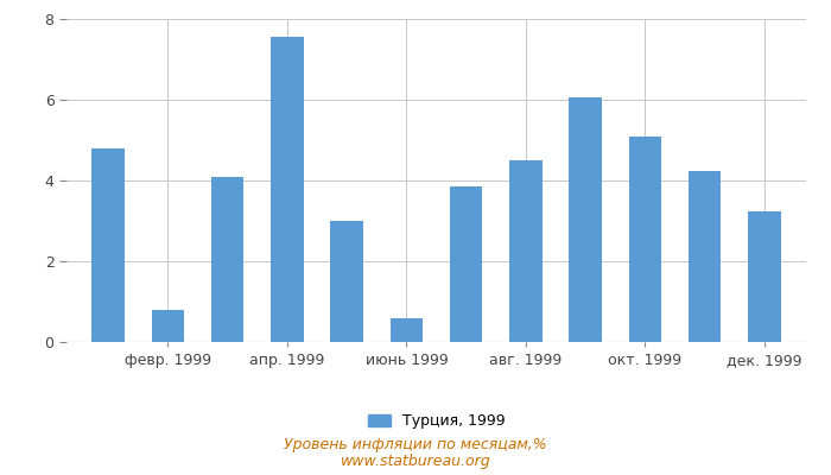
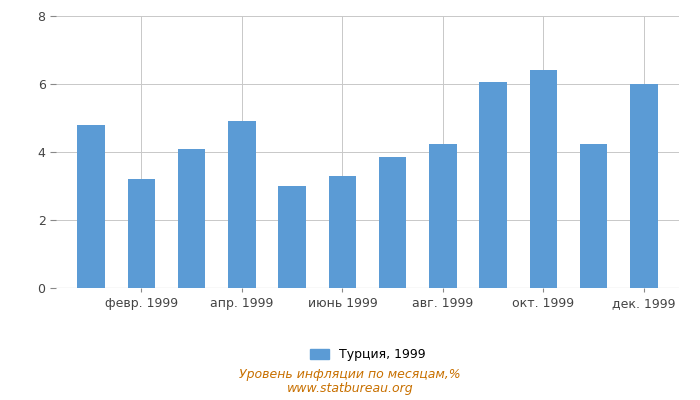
февр. 1999: 0.80 -> 3.20
апр. 1999: 7.55 -> 4.90
июнь 1999: 0.60 -> 3.30
авг. 1999: 4.50 -> 4.25
окт. 1999: 5.10 -> 6.40
дек. 1999: 3.25 -> 6.00
